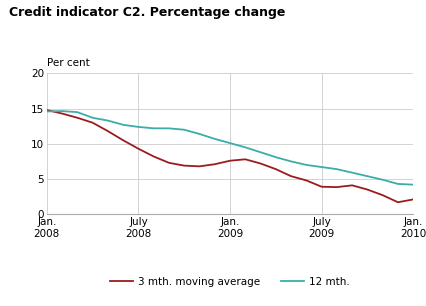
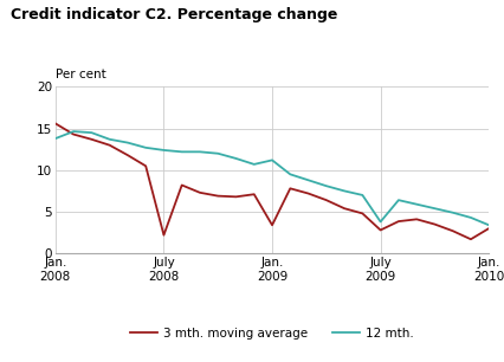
3 mth. moving average/Jan. 2008: 14.8 -> 15.6
12 mth./Jan. 2008: 14.6 -> 13.8
3 mth. moving average/July 2008: 9.3 -> 2.2
3 mth. moving average/Jan. 2009: 7.6 -> 3.4
12 mth./Jan. 2009: 10.1 -> 11.2
3 mth. moving average/July 2009: 3.9 -> 2.8
12 mth./July 2009: 6.7 -> 3.8
3 mth. moving average/Jan. 2010: 2.1 -> 3.0
12 mth./Jan. 2010: 4.2 -> 3.4
